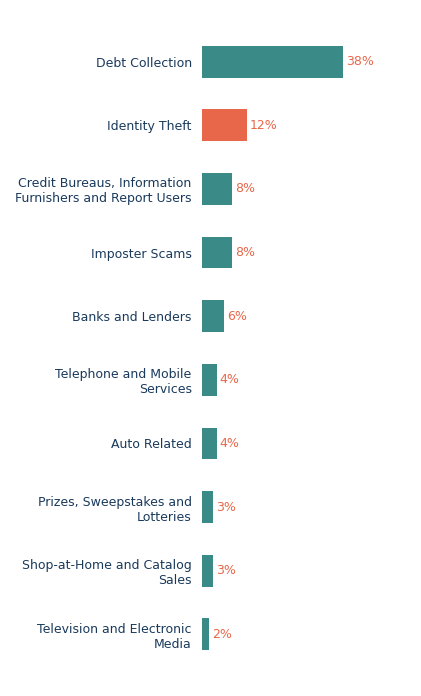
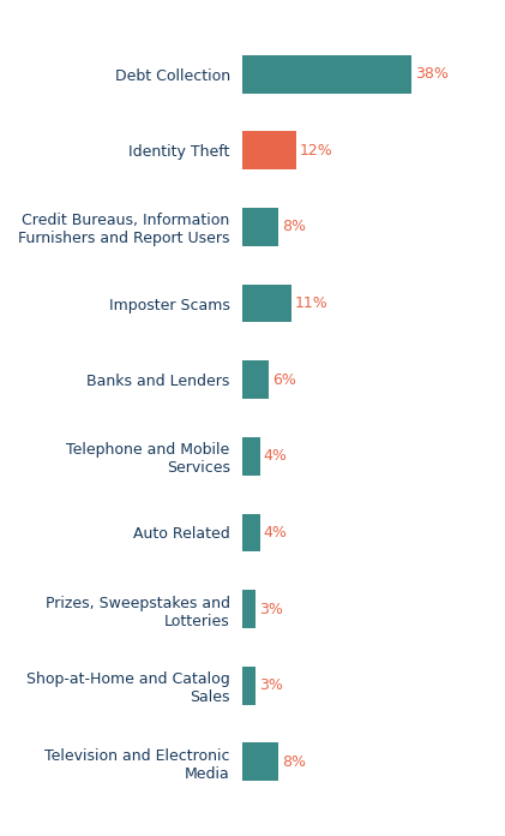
Imposter Scams: 8% -> 11%
Television and Electronic Media: 2% -> 8%
